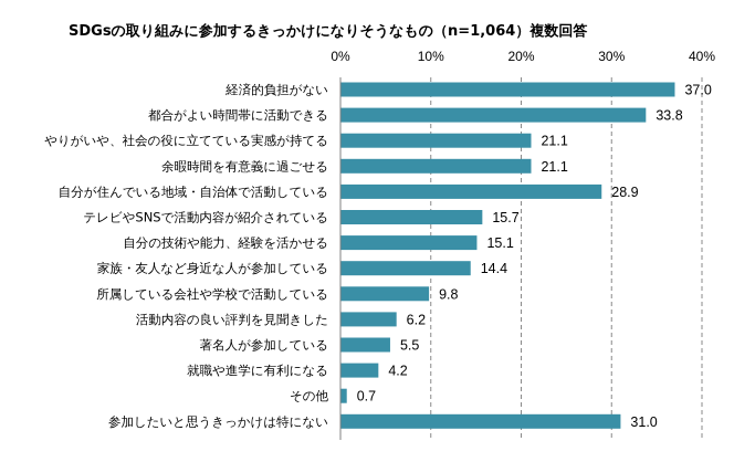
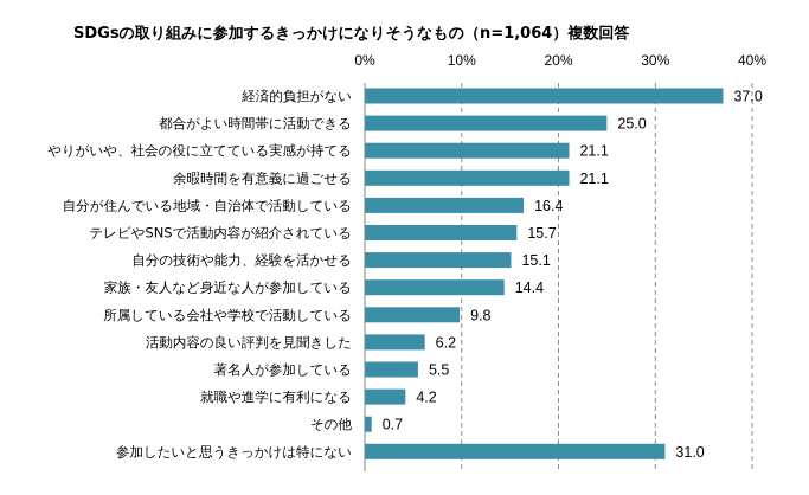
都合がよい時間帯に活動できる: 33.8 -> 25.0
自分が住んでいる地域・自治体で活動している: 28.9 -> 16.4
